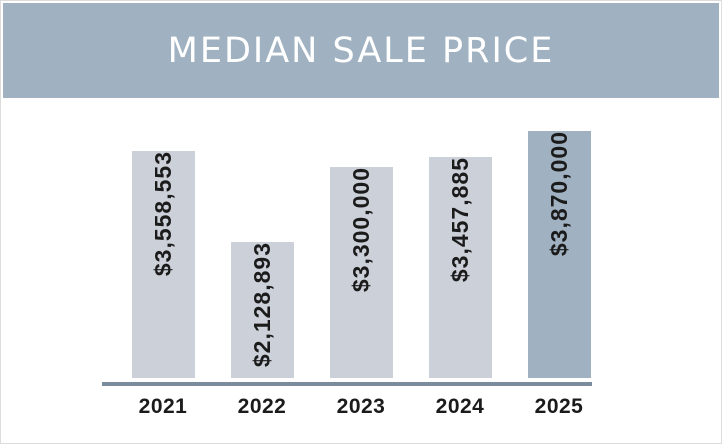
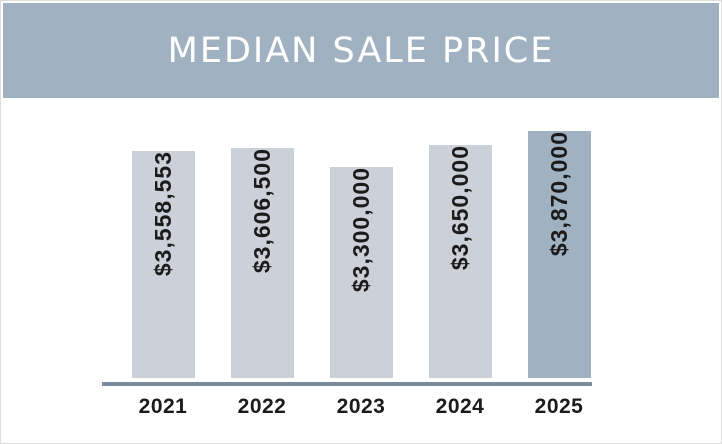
2022: $2,128,893 -> $3,606,500
2024: $3,457,885 -> $3,650,000
